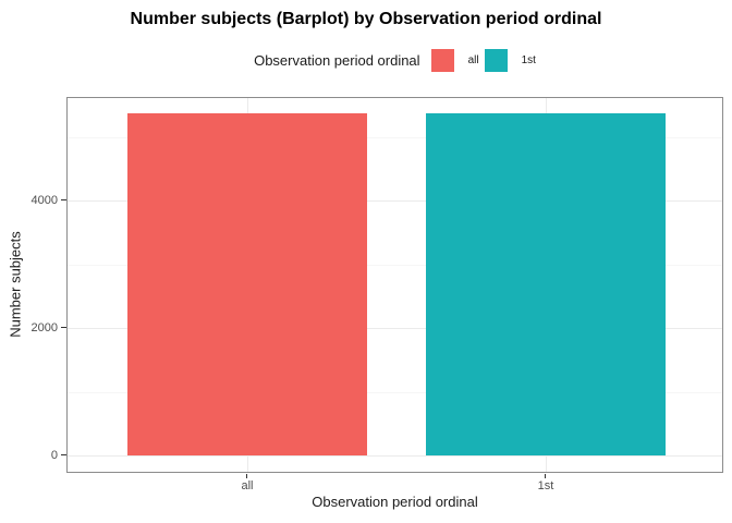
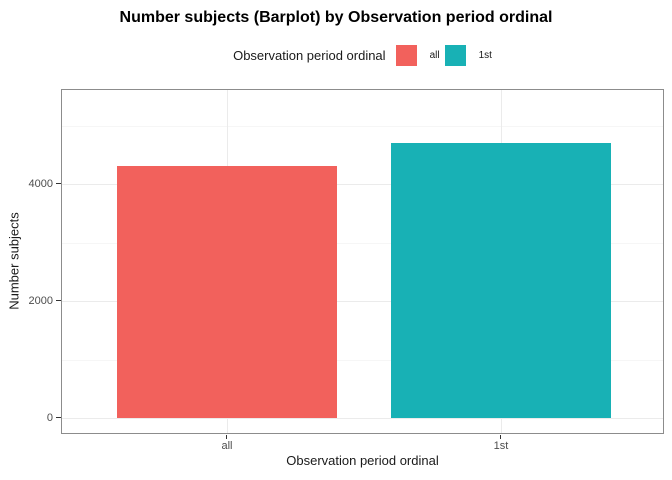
all: 5400 -> 4300
1st: 5400 -> 4700
